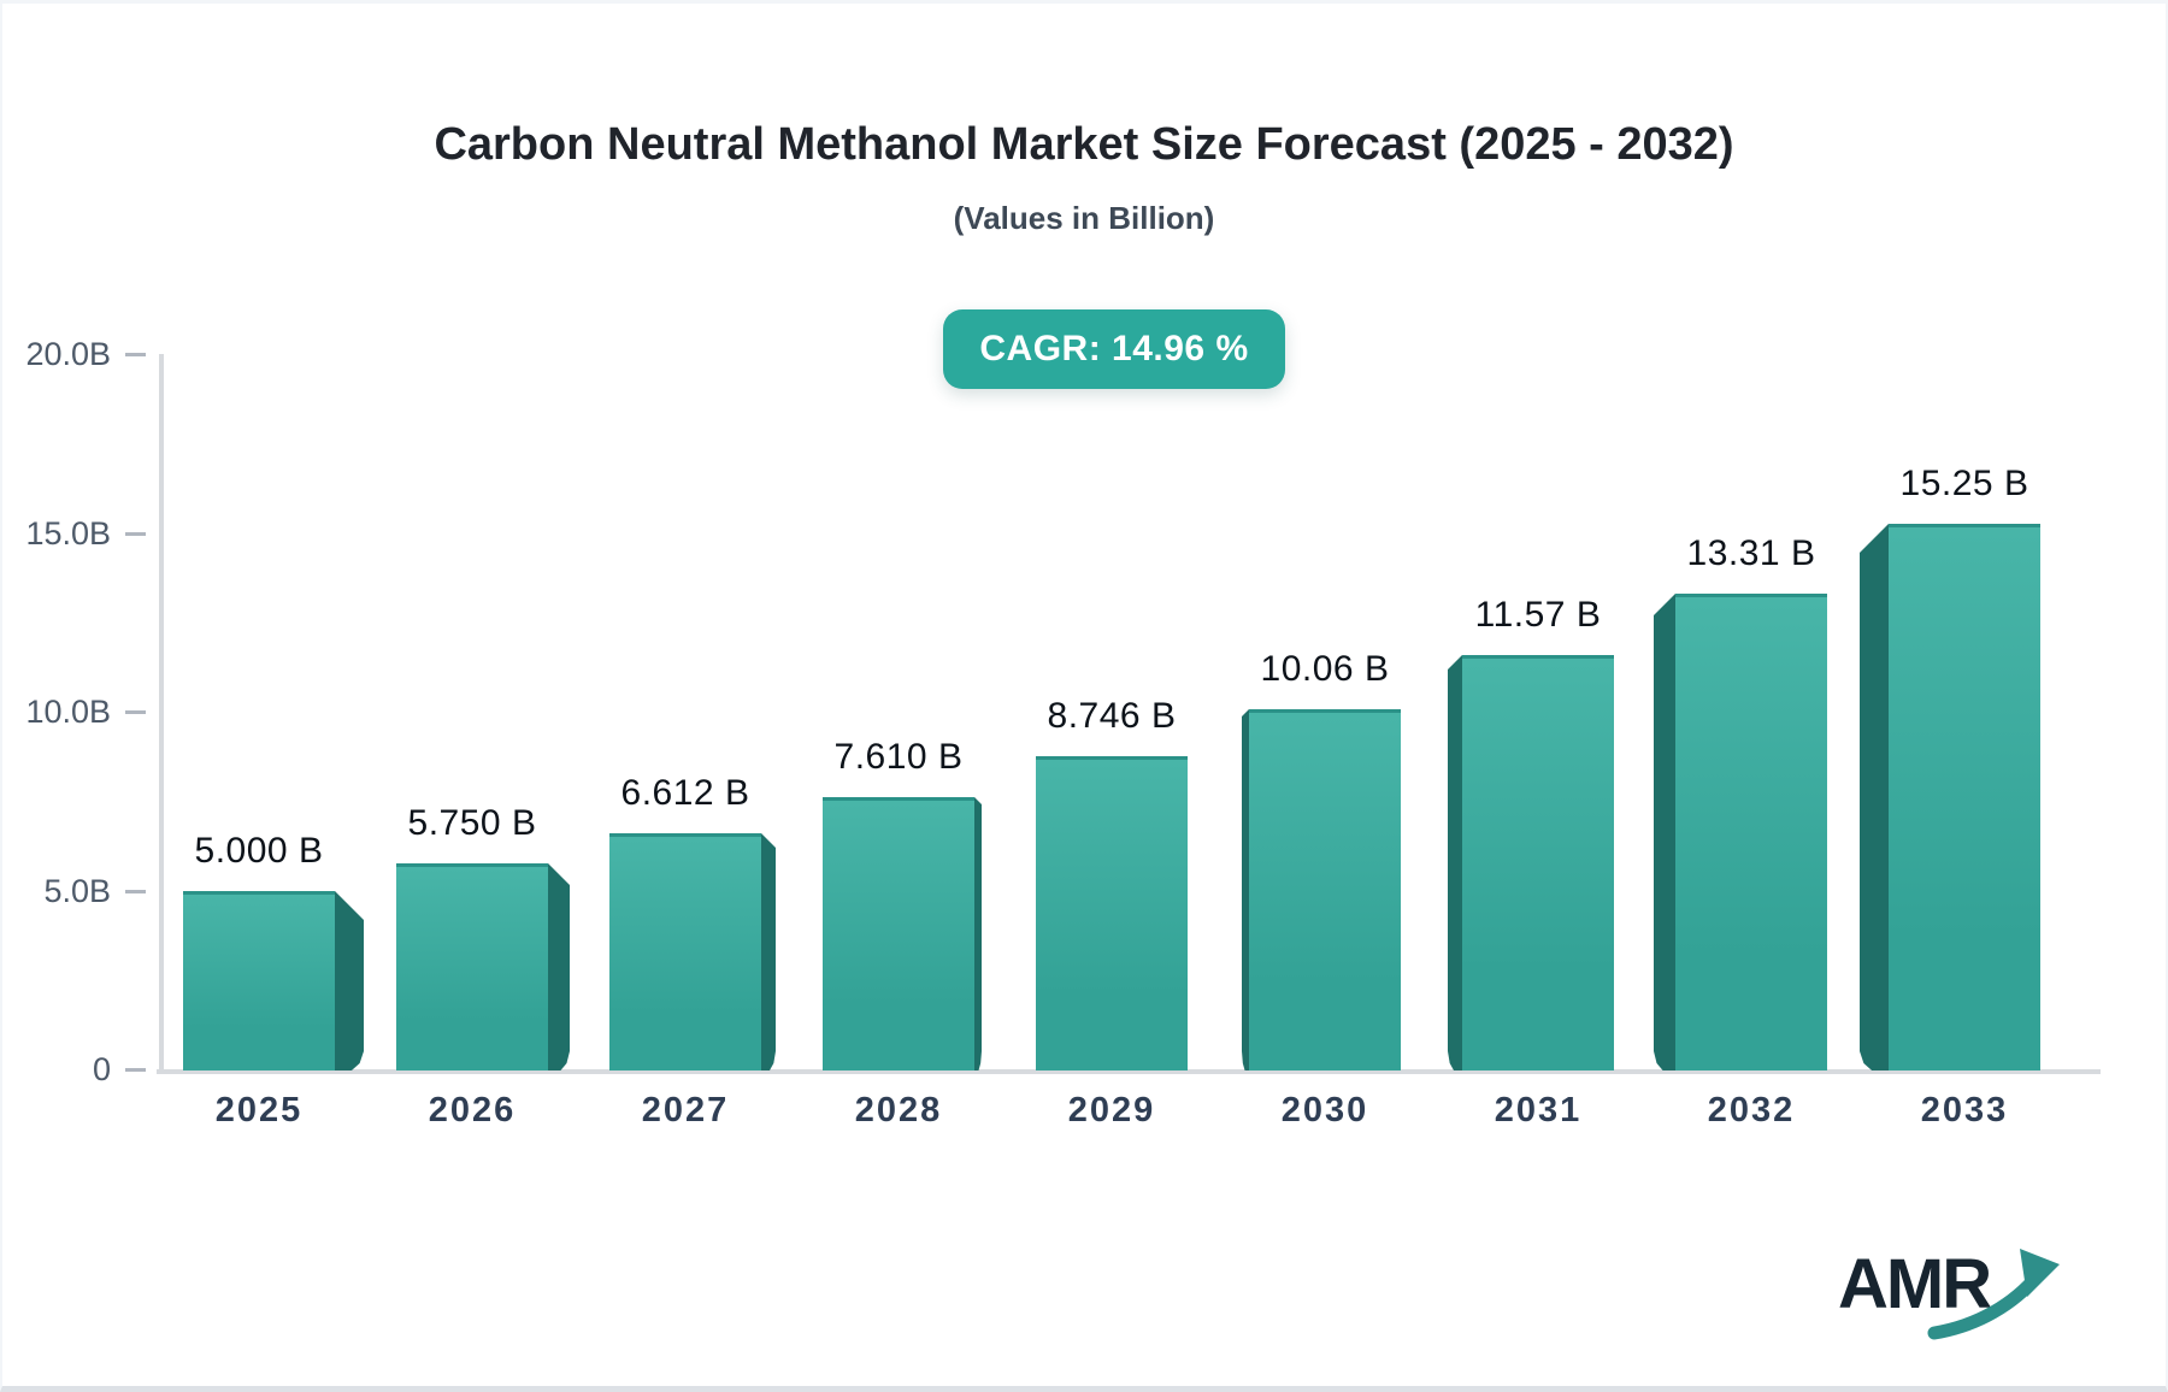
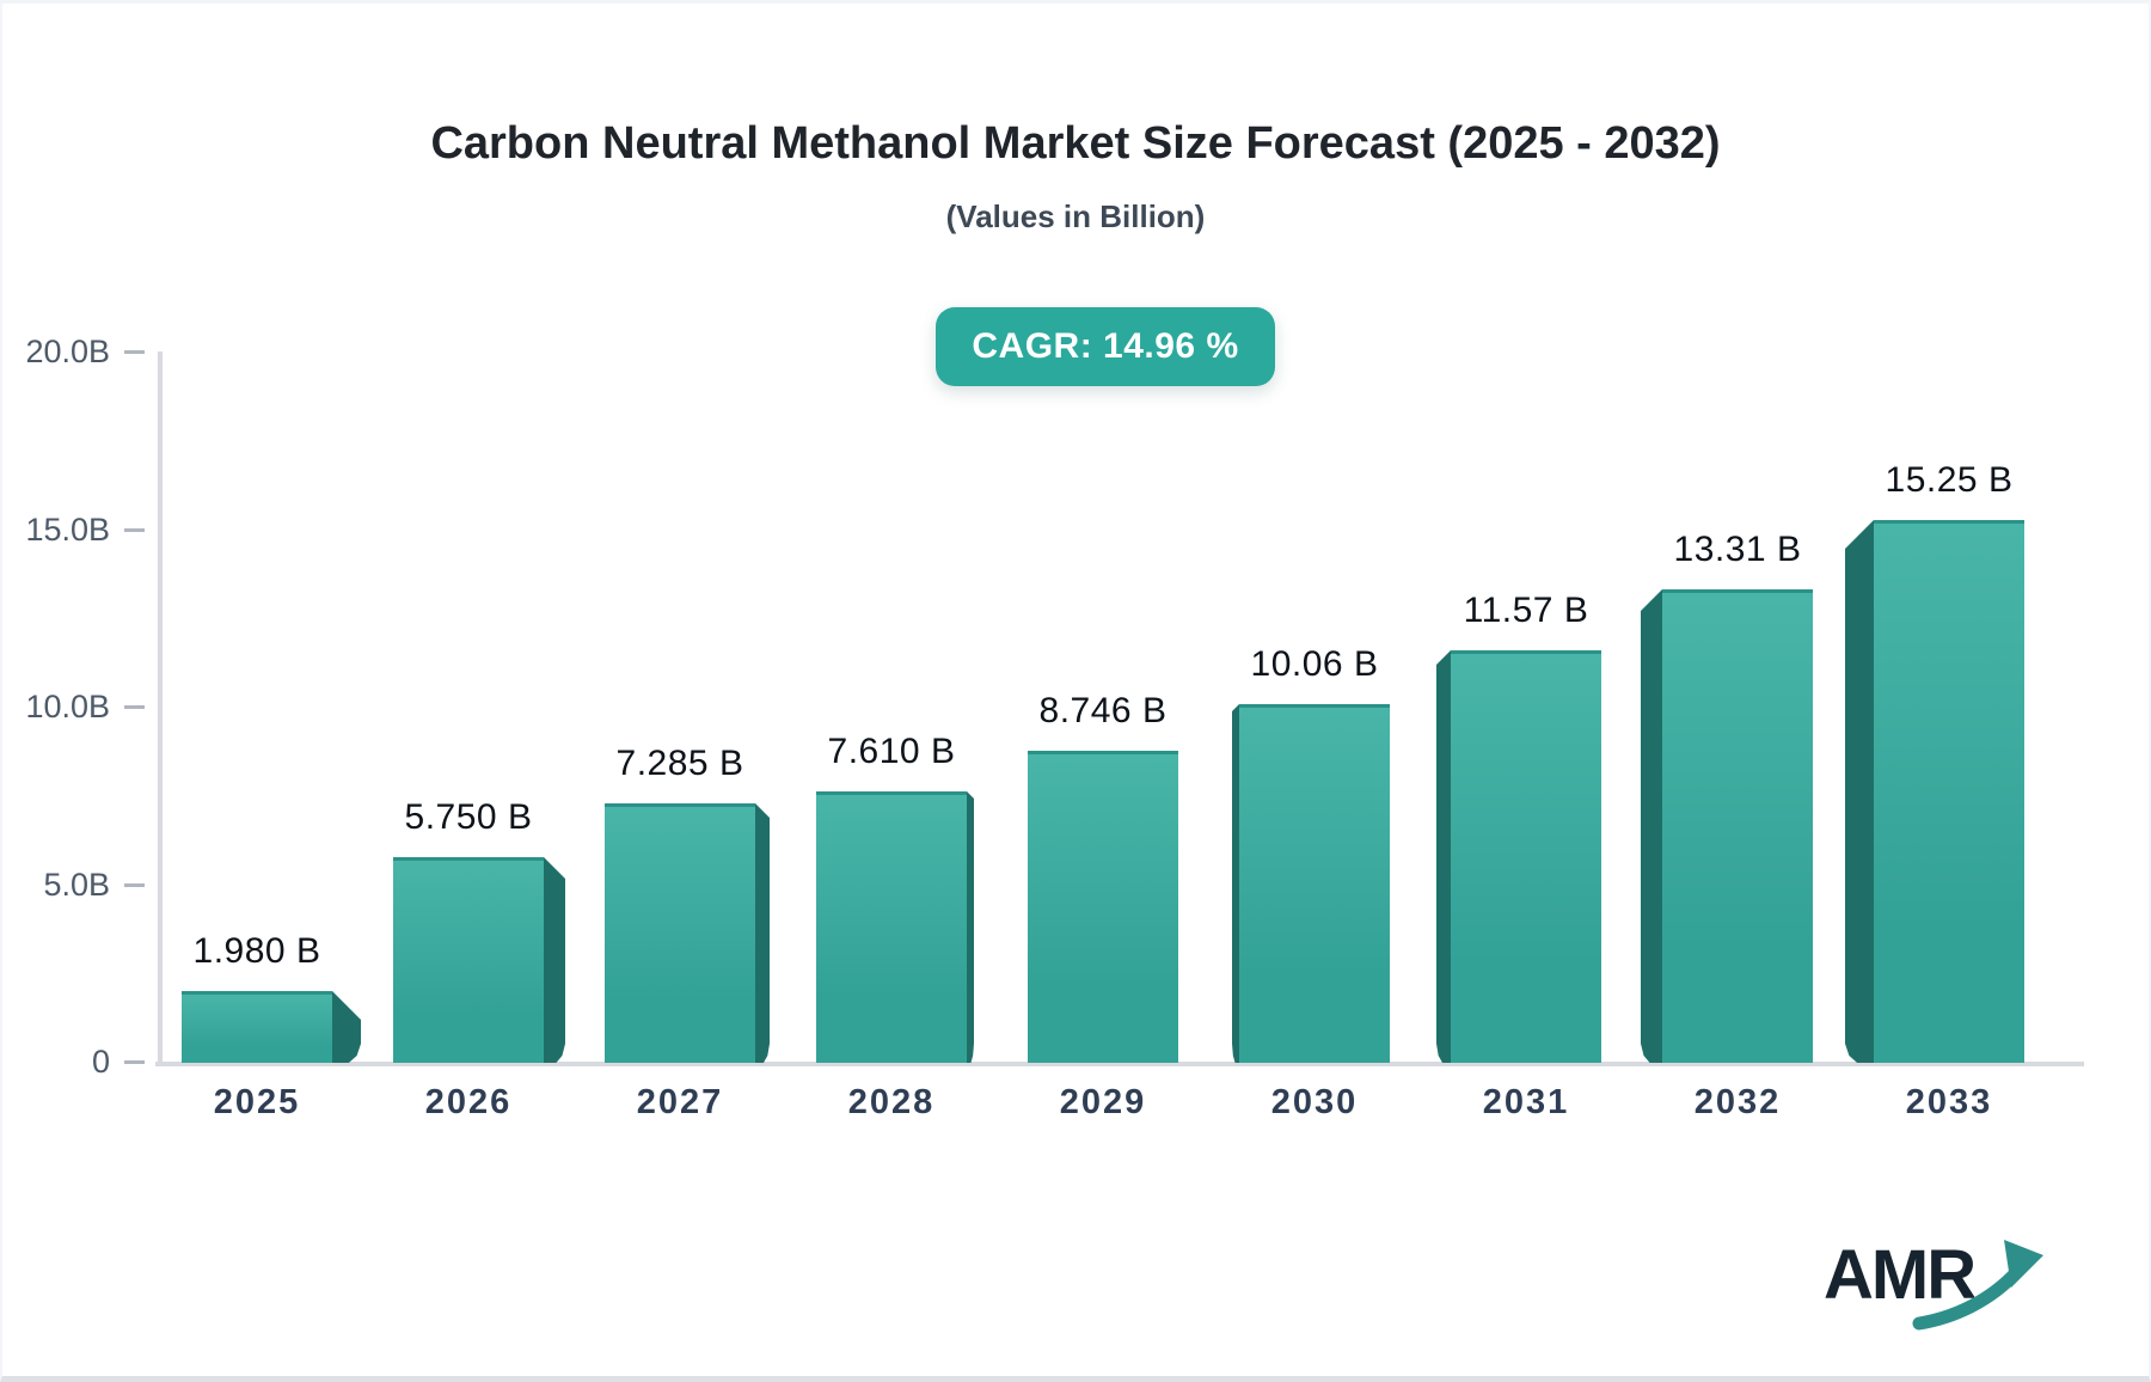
2025: 5.000 -> 1.980
2027: 6.612 -> 7.285
